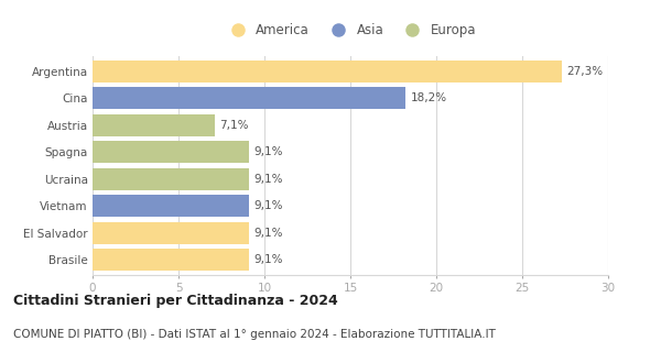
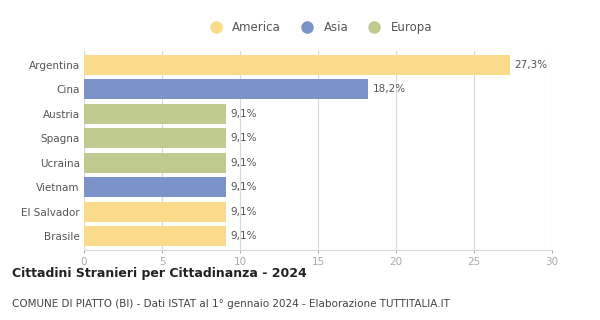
Austria: 7,1% -> 9,1%
